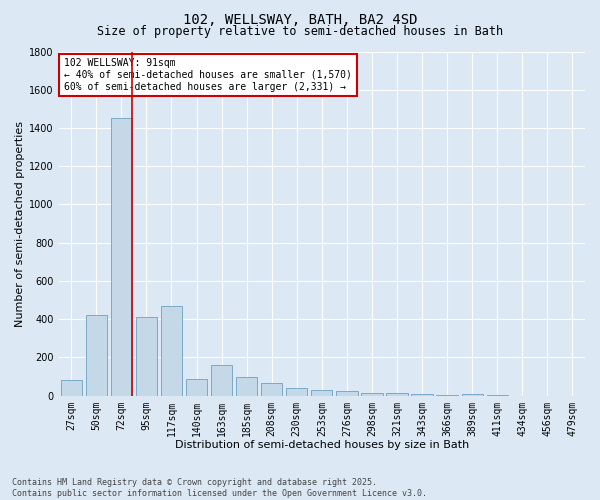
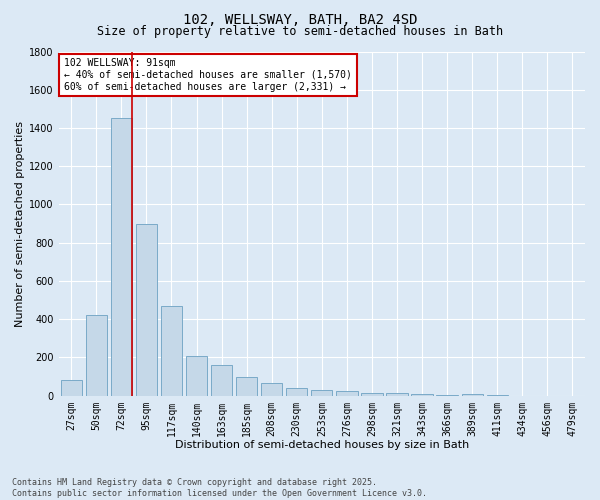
95sqm: 410 -> 900
140sqm: 90 -> 210
